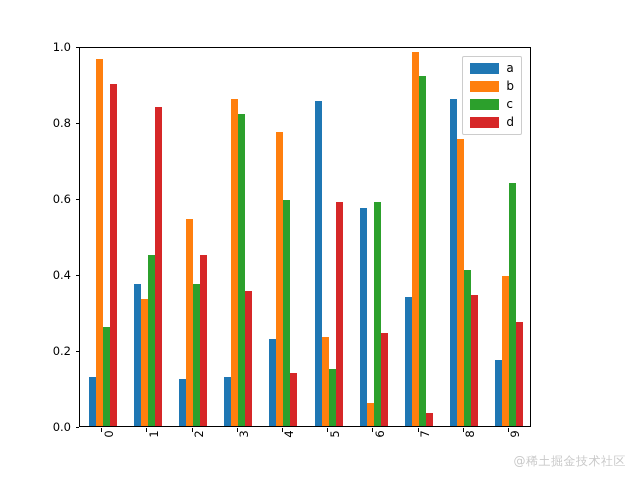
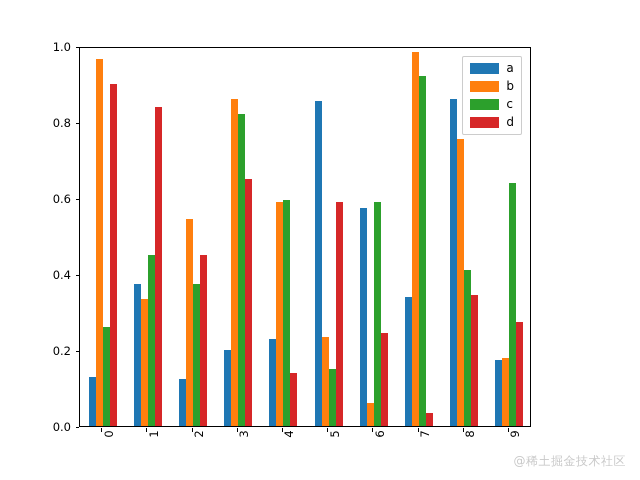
a/3: 0.13 -> 0.20
d/3: 0.35 -> 0.65
b/4: 0.78 -> 0.59
b/9: 0.40 -> 0.18
